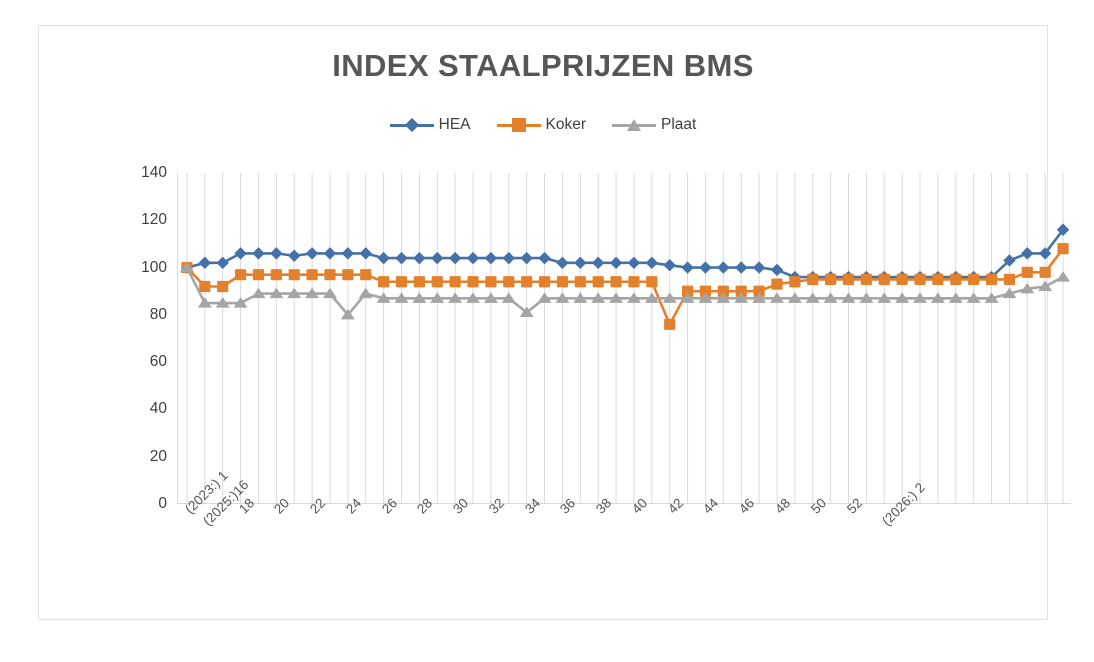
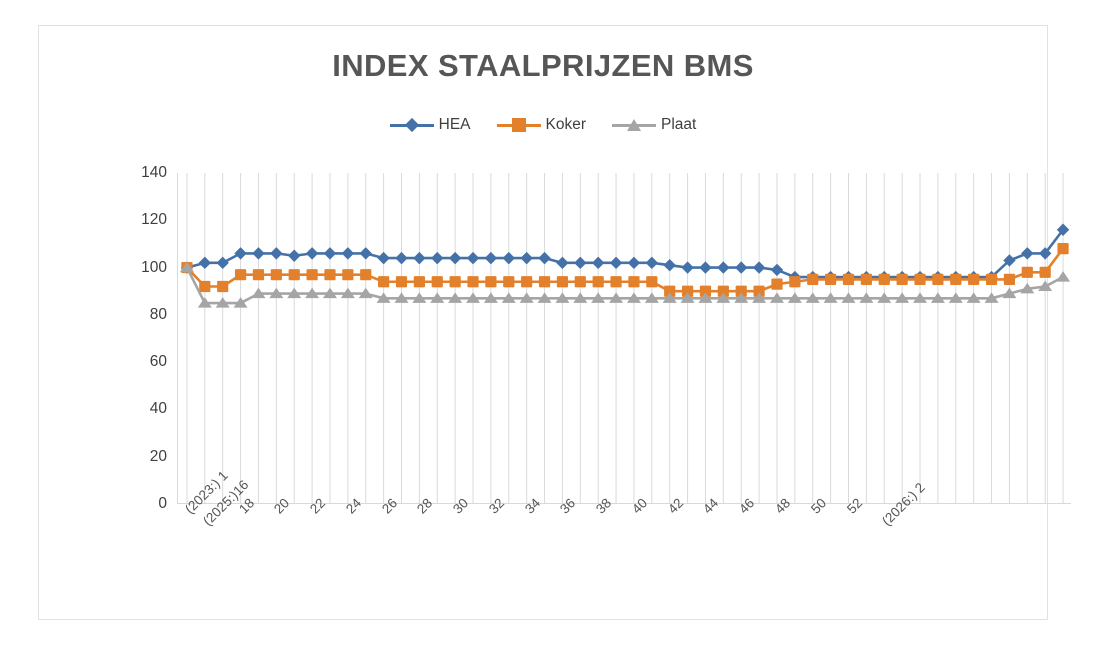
Plaat/24: 80 -> 89
Plaat/34: 81 -> 87
Koker/42: 76 -> 90
